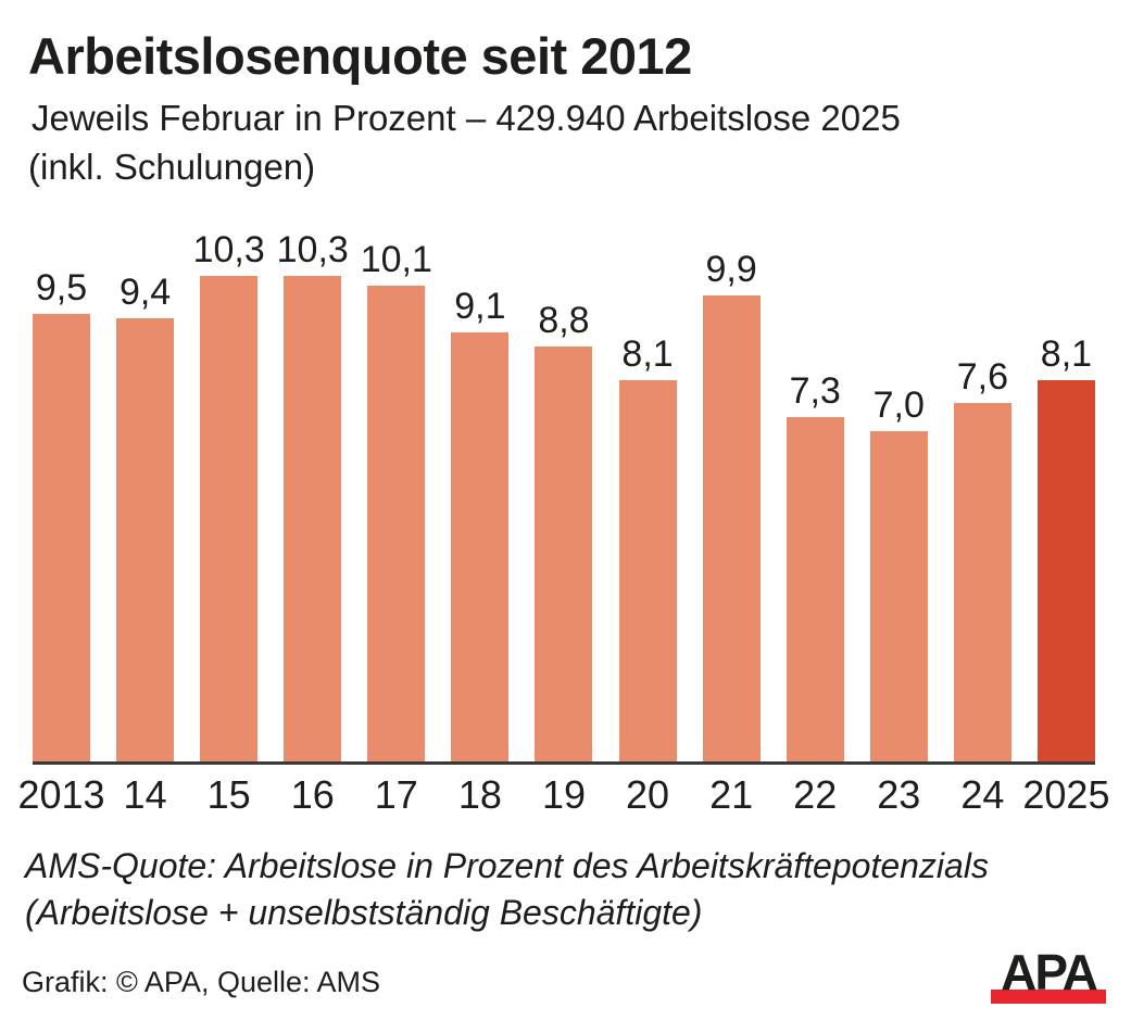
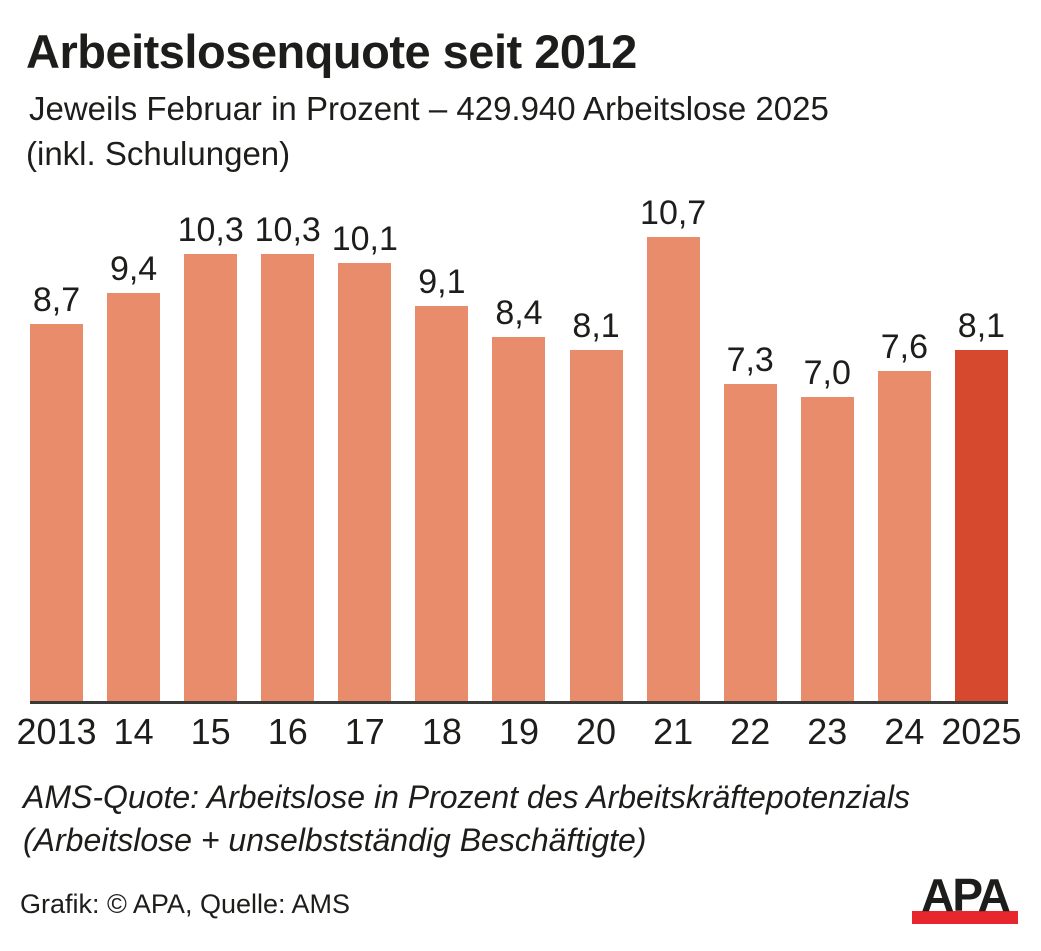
2013: 9,5 -> 8,7
19: 8,8 -> 8,4
21: 9,9 -> 10,7
